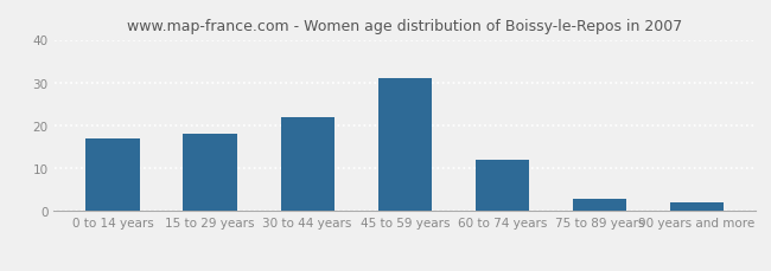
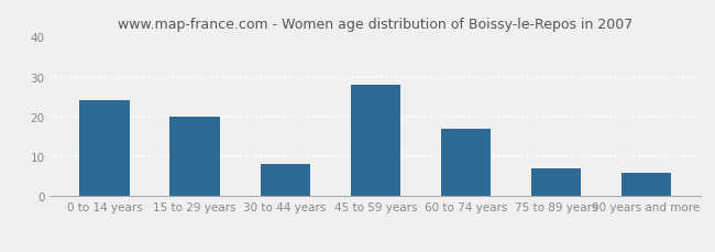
0 to 14 years: 17 -> 24
15 to 29 years: 18 -> 20
30 to 44 years: 22 -> 8
45 to 59 years: 31 -> 28
60 to 74 years: 12 -> 17
75 to 89 years: 3 -> 7
90 years and more: 2 -> 6
